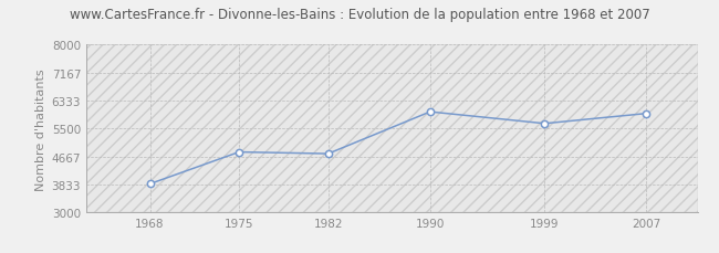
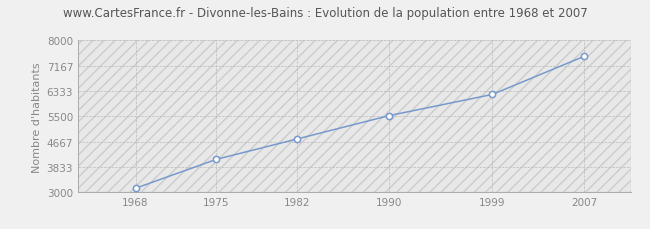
1968: 3850 -> 3130
1975: 4800 -> 4080
1990: 6000 -> 5520
1999: 5650 -> 6220
2007: 5950 -> 7480
